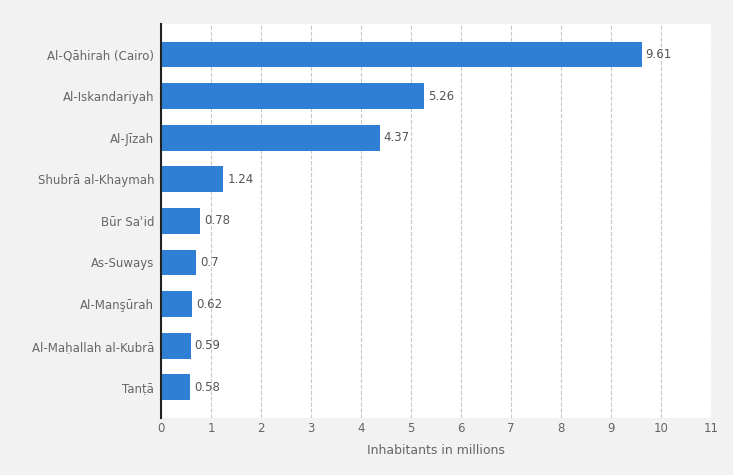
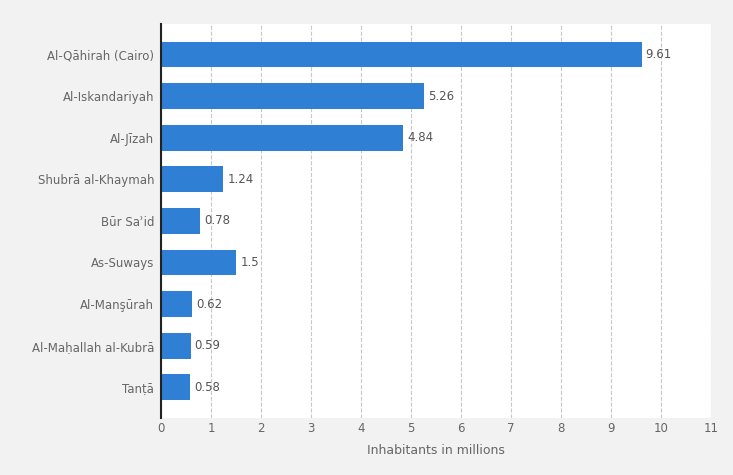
Al-Jīzah: 4.37 -> 4.84
As-Suways: 0.7 -> 1.5
